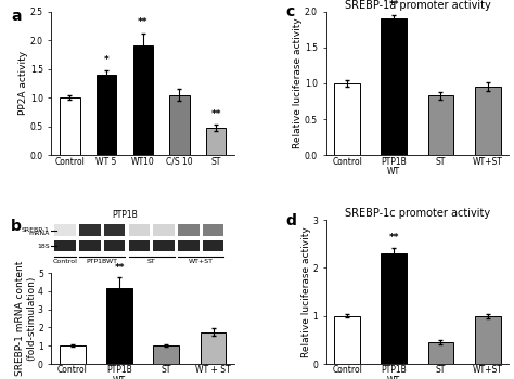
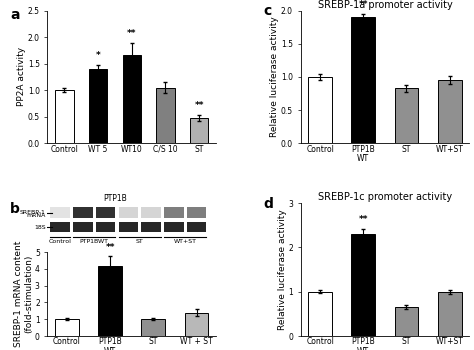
WT10: 1.90 -> 1.66
SREBP-1c promoter activity/ST: 0.45 -> 0.65
WT + ST: 1.8 -> 1.4
